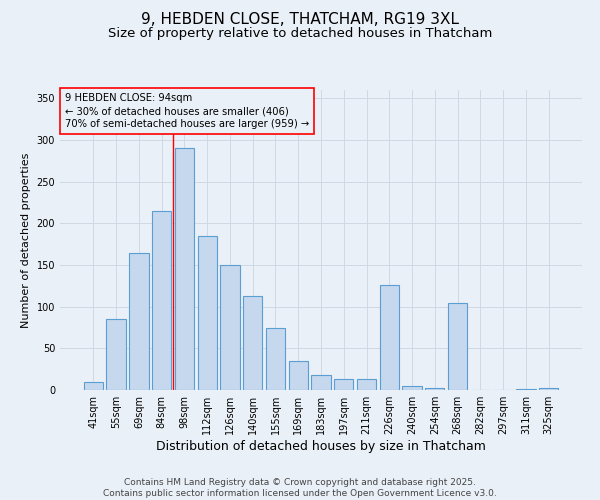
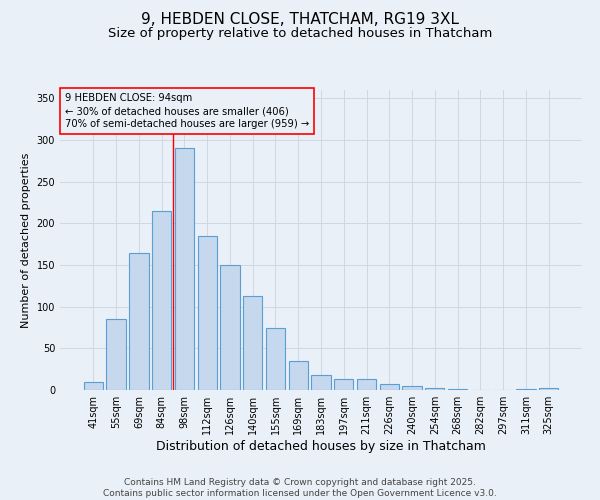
226sqm: 126 -> 7
268sqm: 104 -> 1
